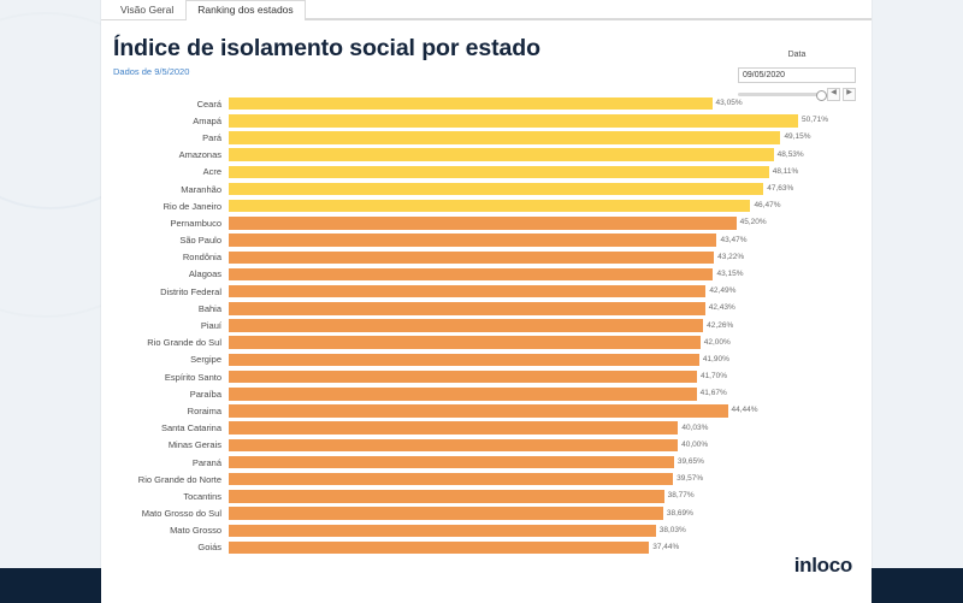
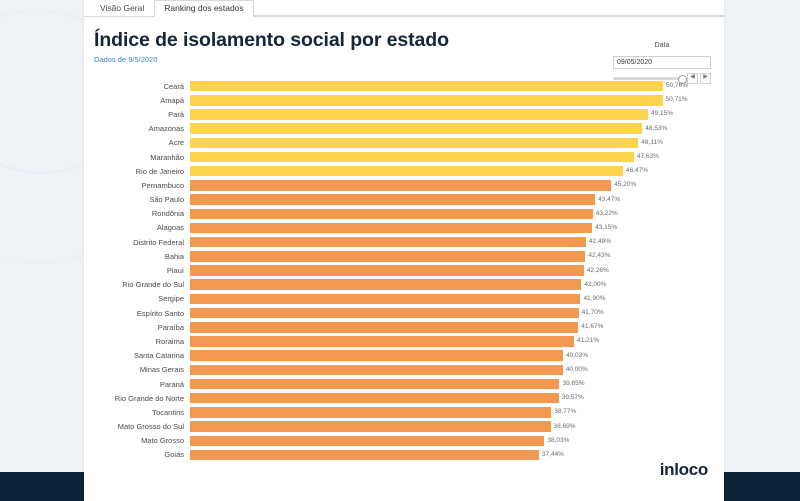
Ceará: 43,05% -> 50,76%
Roraima: 44,44% -> 41,21%
